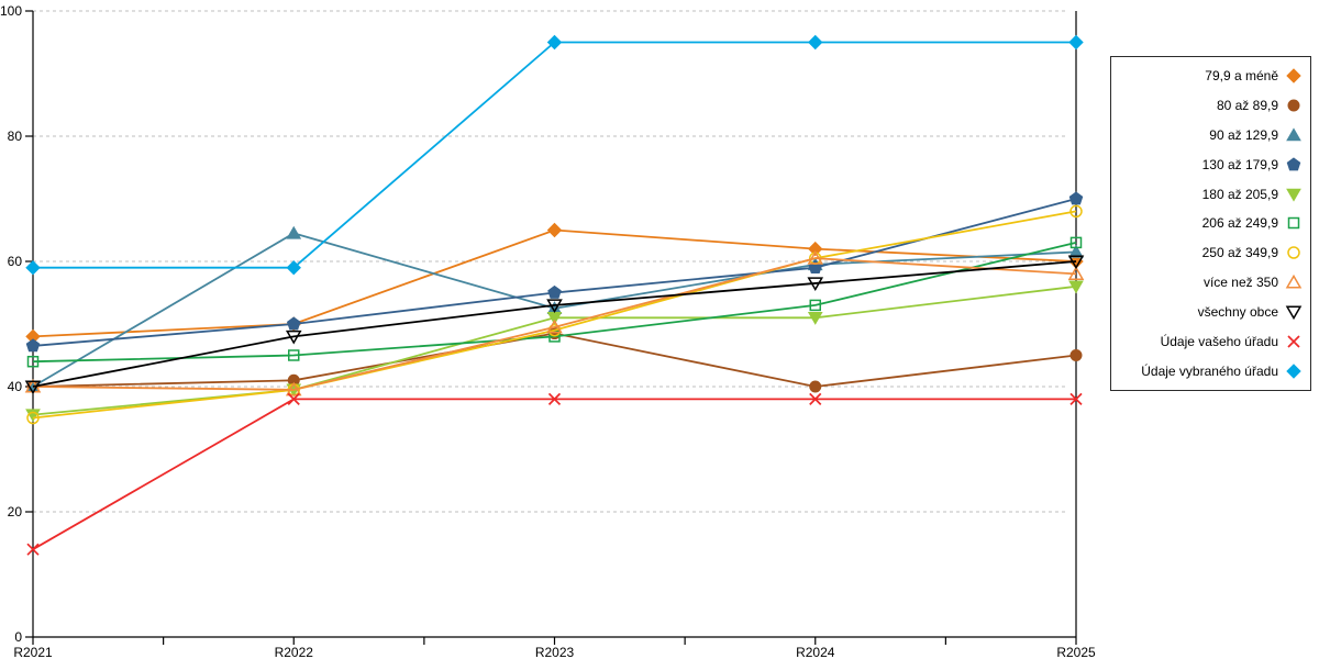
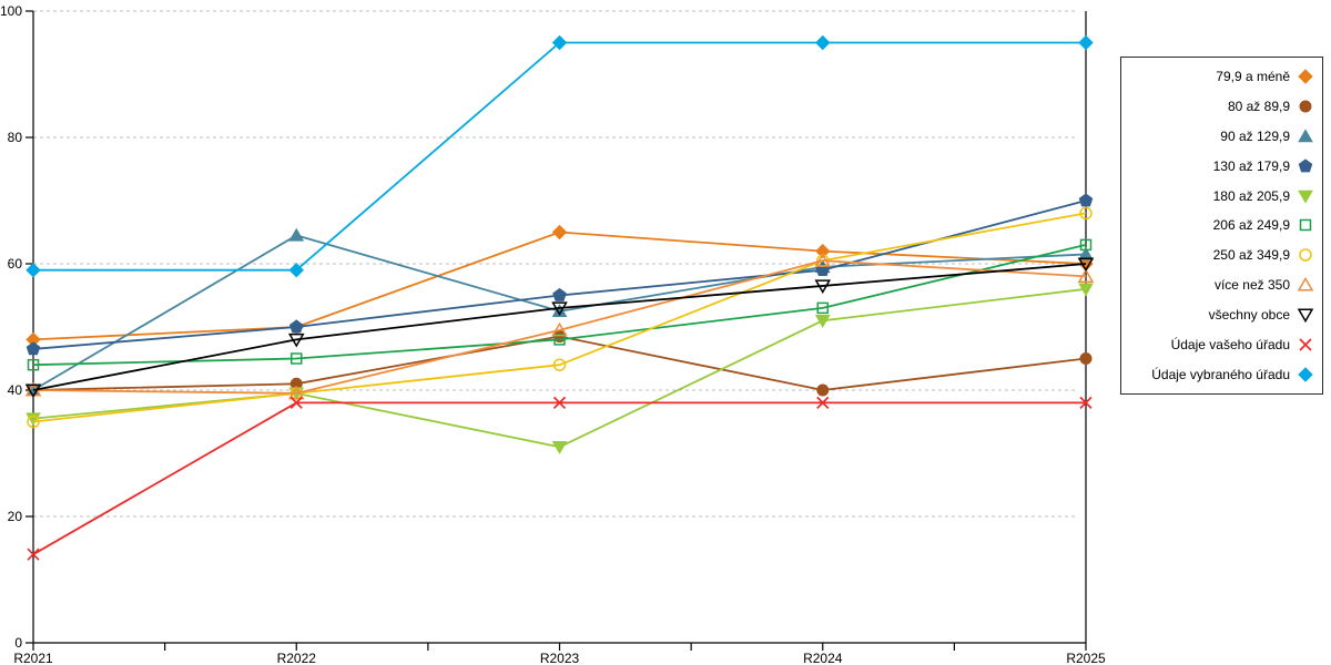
180 až 205,9/R2023: 51 -> 31
250 až 349,9/R2023: 49 -> 44
